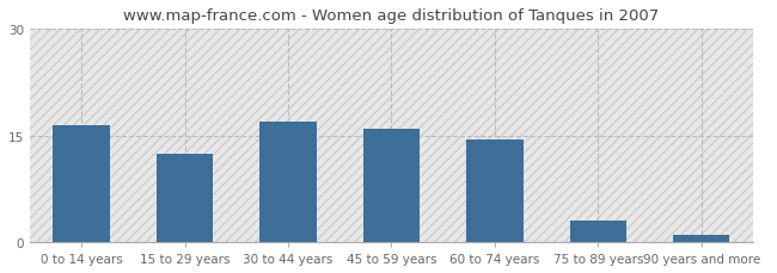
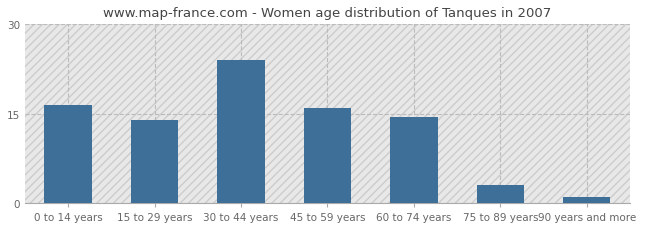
15 to 29 years: 12.5 -> 14.0
30 to 44 years: 17.0 -> 24.0
